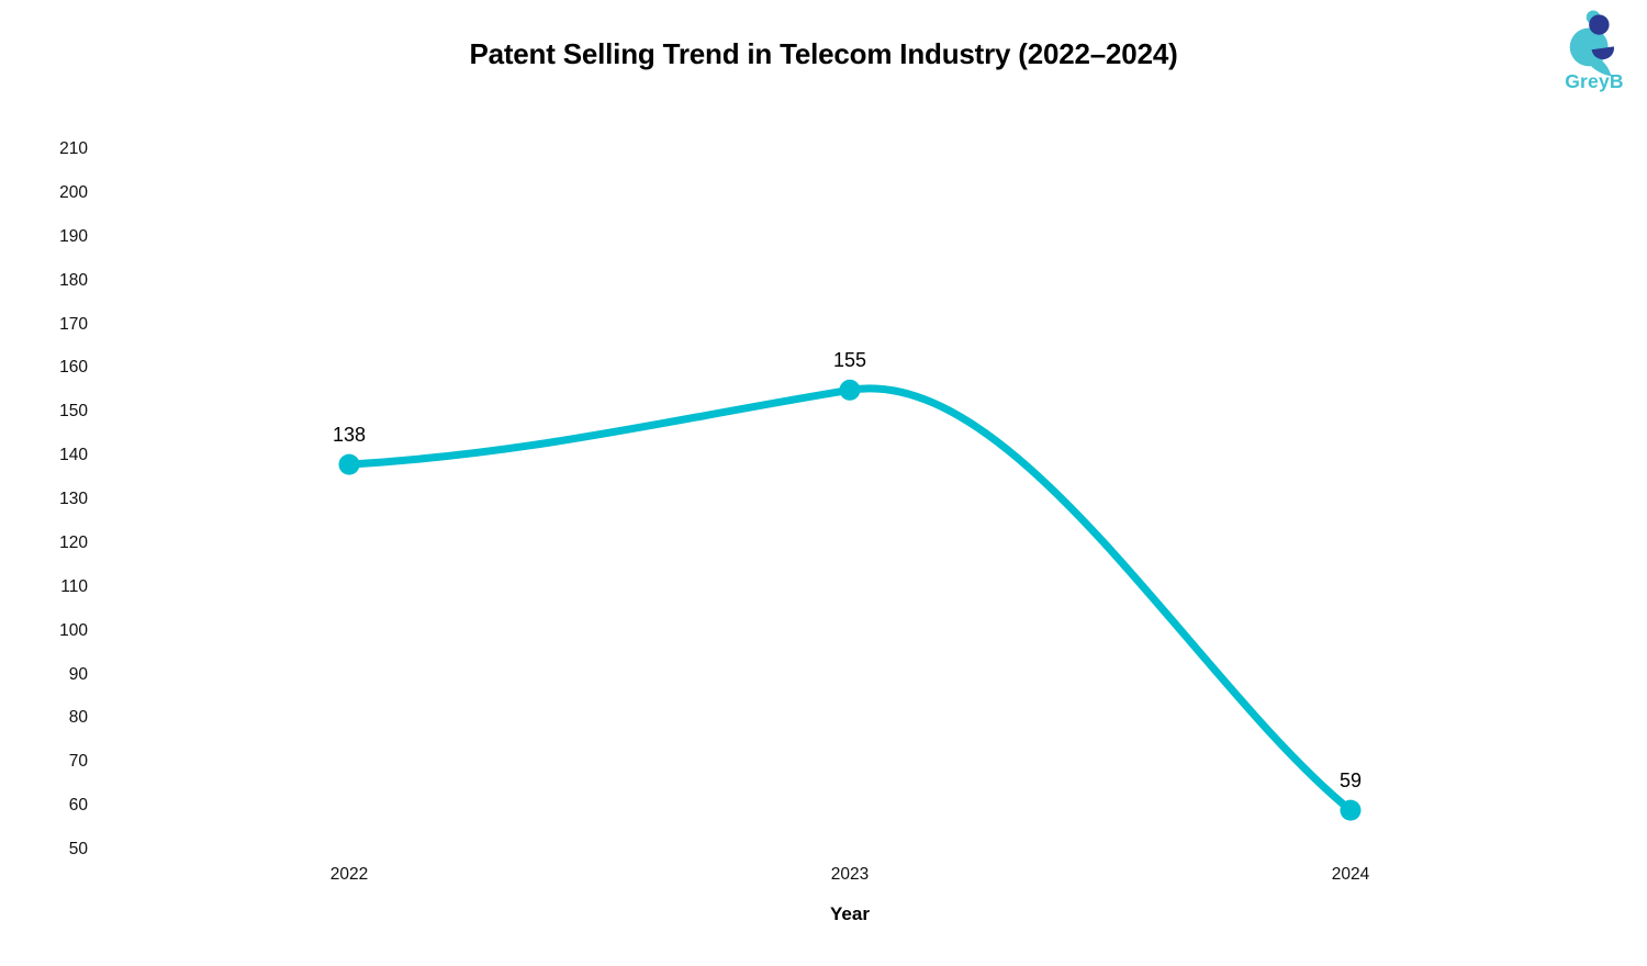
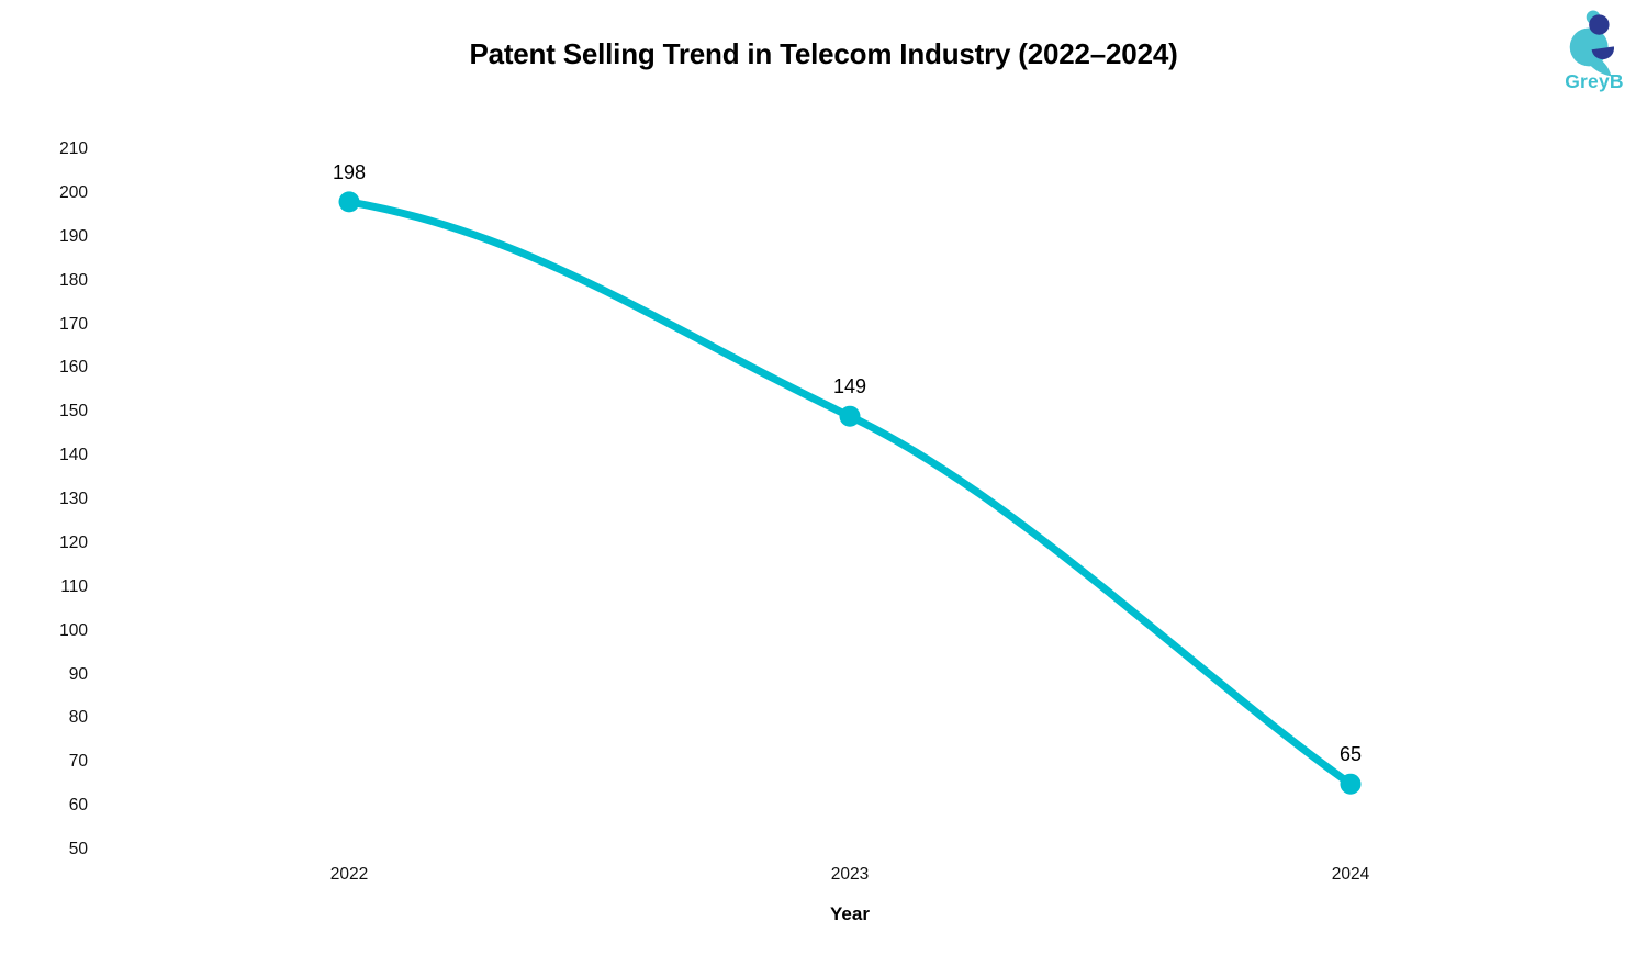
2022: 138 -> 198
2023: 155 -> 149
2024: 59 -> 65
